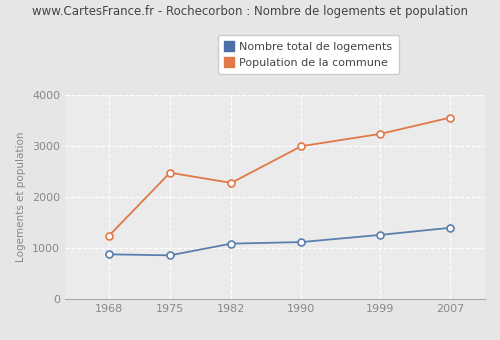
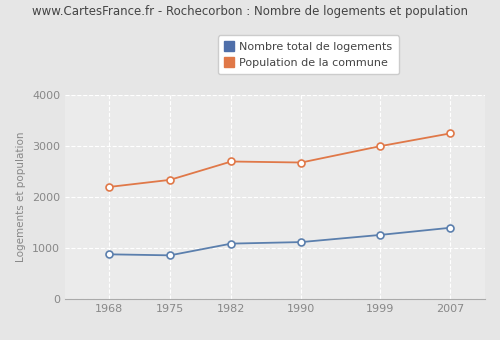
Population de la commune/1968: 1240 -> 2200
Population de la commune/1975: 2480 -> 2340
Population de la commune/1982: 2280 -> 2700
Population de la commune/1990: 3000 -> 2680
Population de la commune/1999: 3240 -> 3000
Population de la commune/2007: 3560 -> 3250
